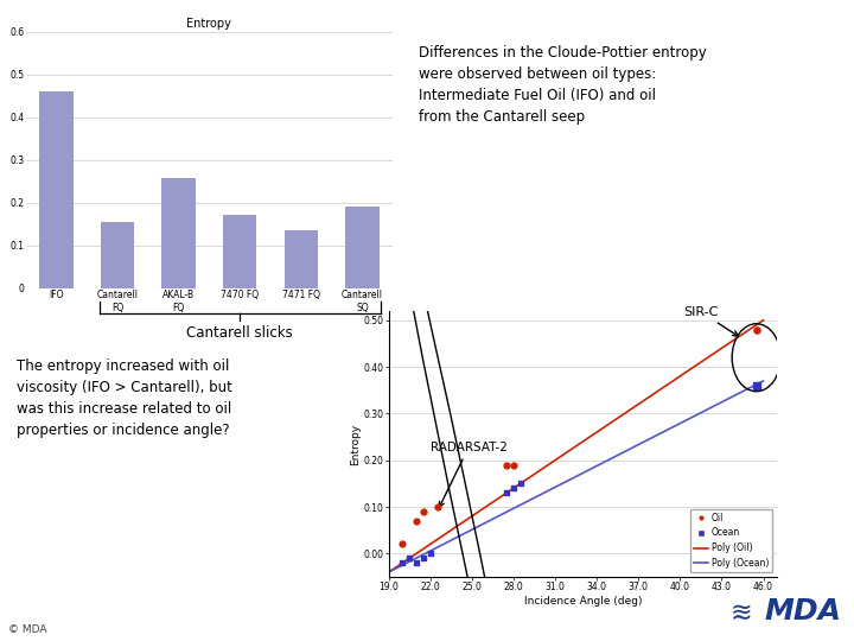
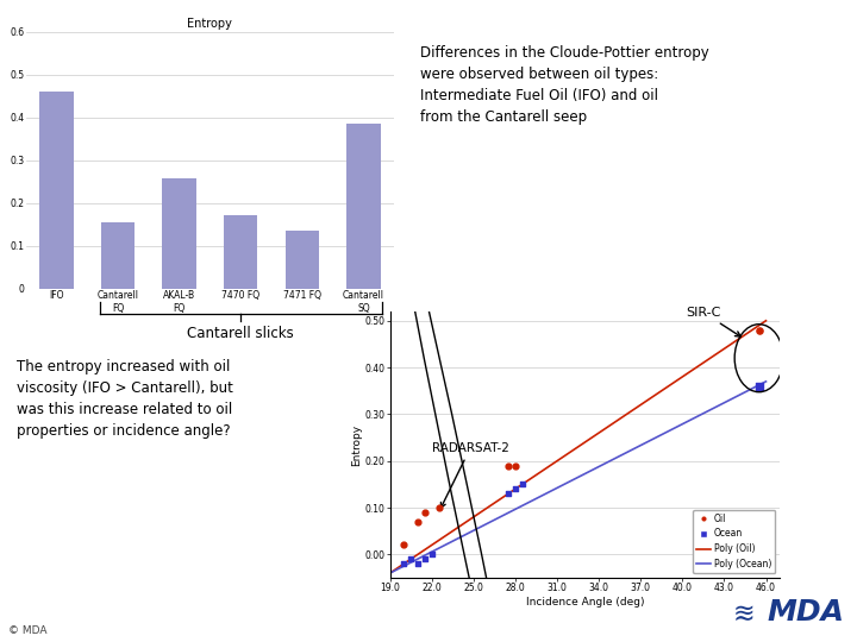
Entropy/Cantarell SQ: 0.192 -> 0.385
